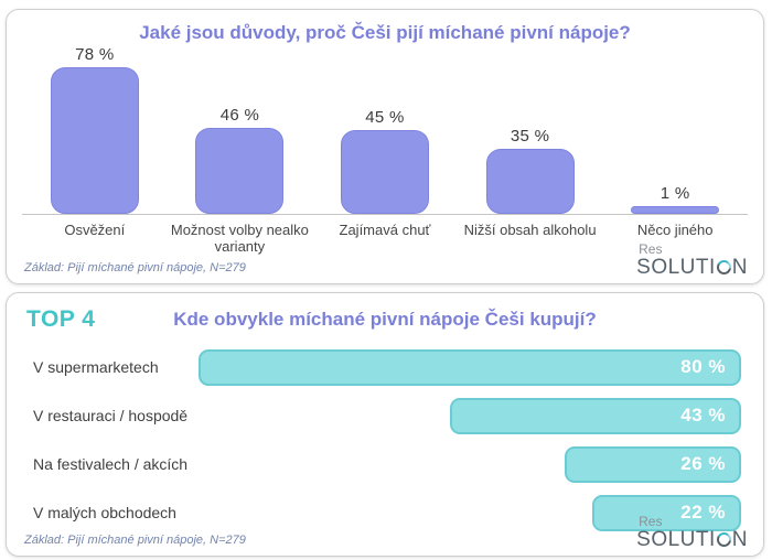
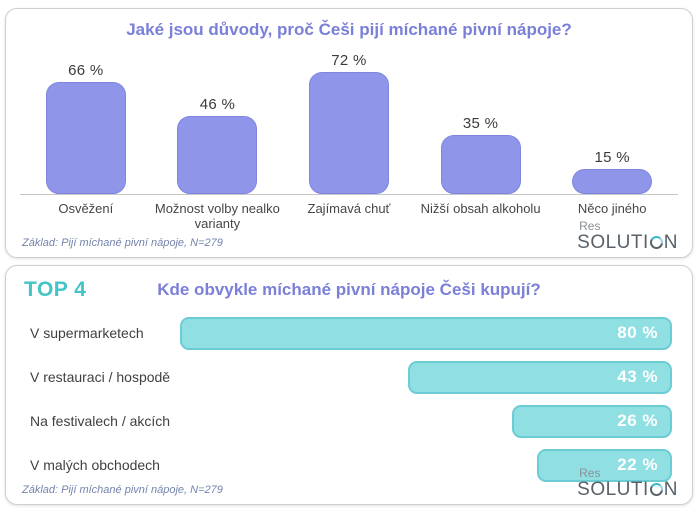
Jaké jsou důvody, proč Češi pijí míchané pivní nápoje?/Osvěžení: 78 -> 66
Jaké jsou důvody, proč Češi pijí míchané pivní nápoje?/Zajímavá chuť: 45 -> 72
Jaké jsou důvody, proč Češi pijí míchané pivní nápoje?/Něco jiného: 1 -> 15
